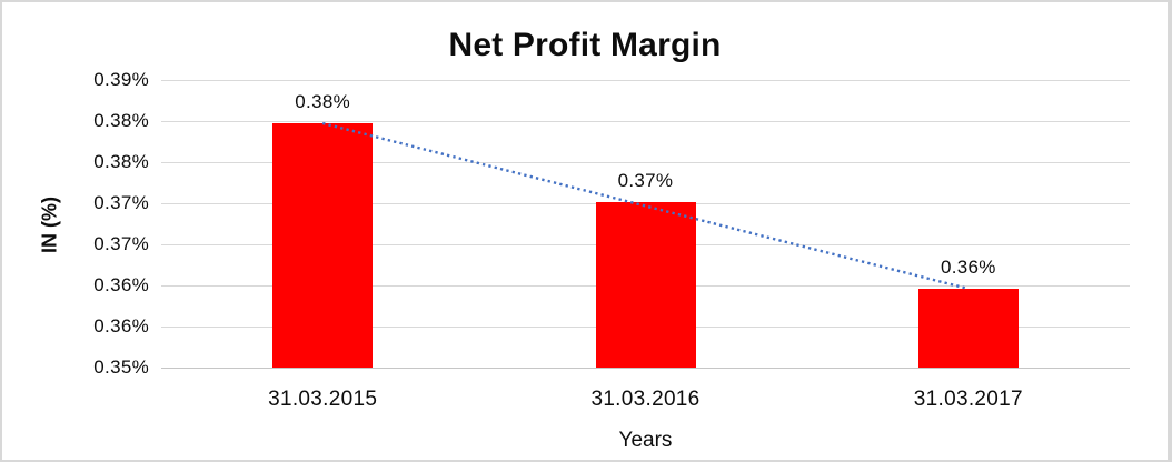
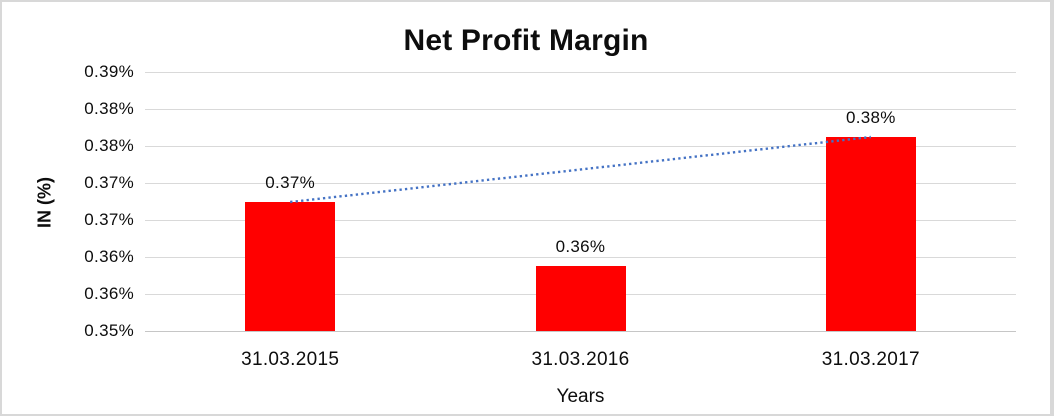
31.03.2015: 0.38% -> 0.37%
31.03.2016: 0.37% -> 0.36%
31.03.2017: 0.36% -> 0.38%
